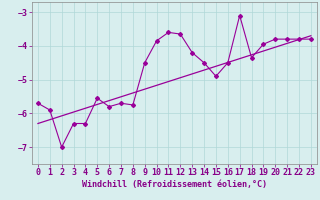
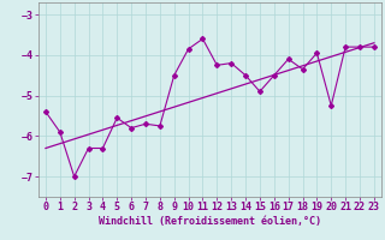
0: -5.70 -> -5.40
12: -3.65 -> -4.25
17: -3.10 -> -4.10
20: -3.80 -> -5.25
